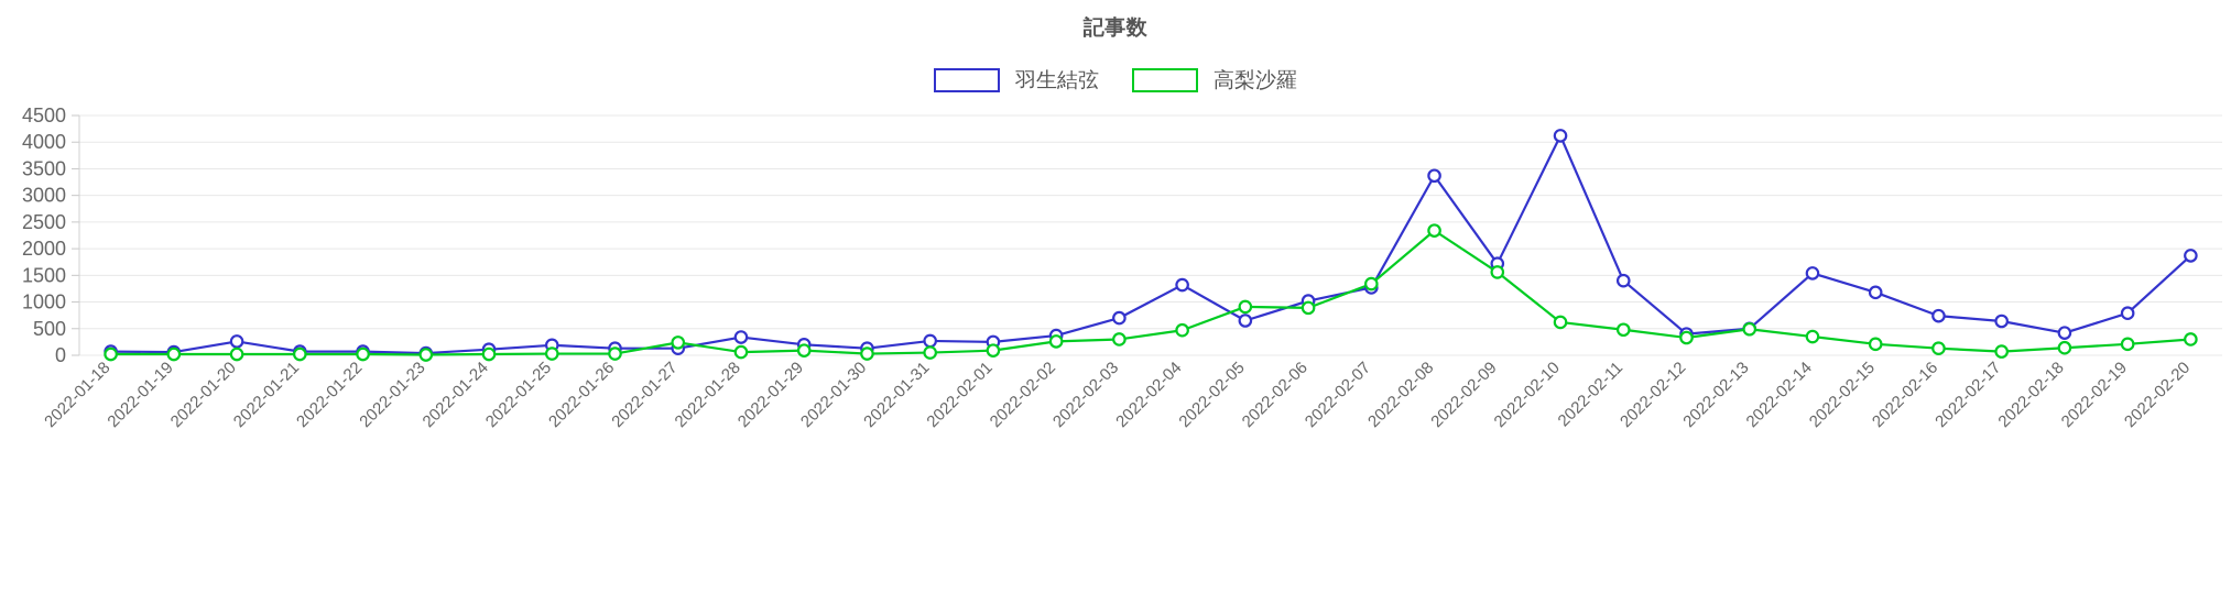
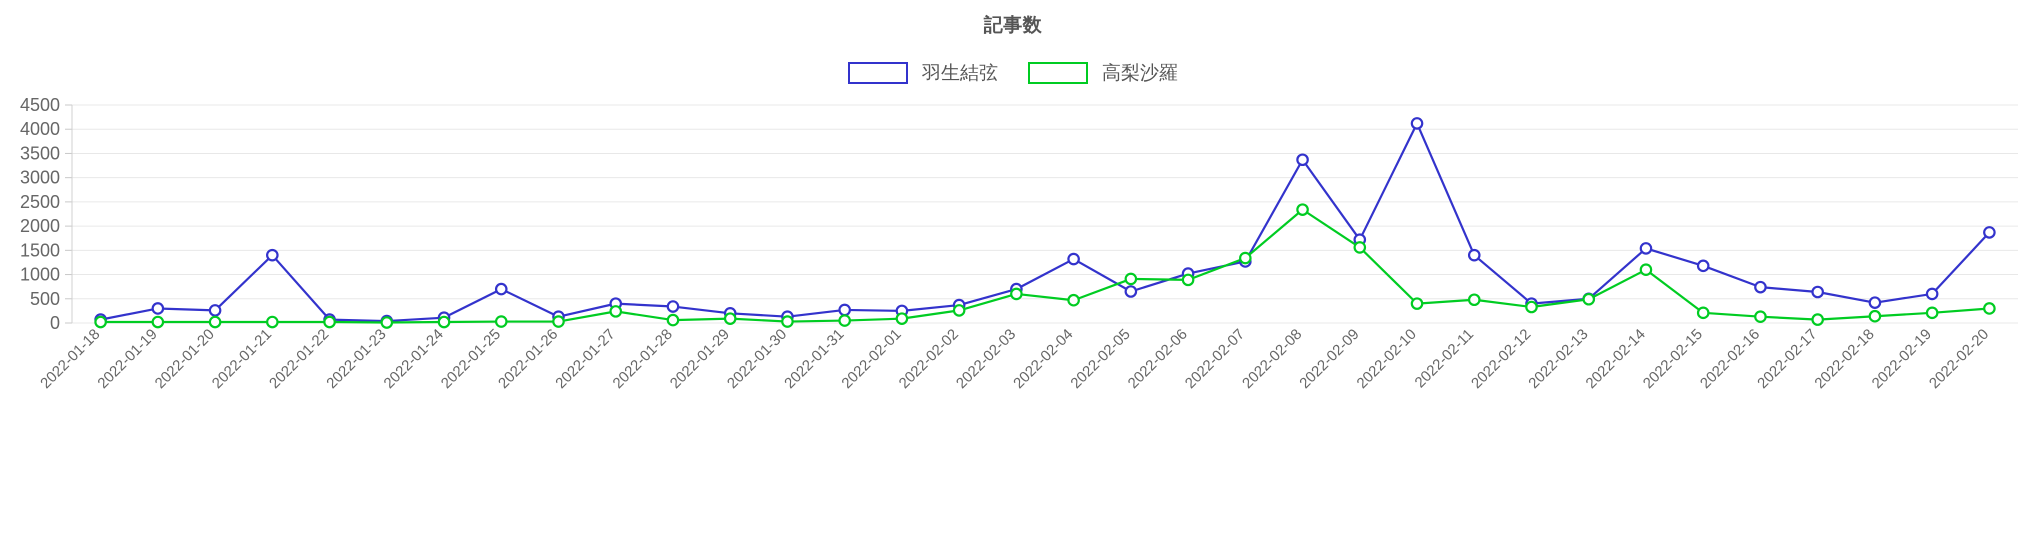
羽生結弦/2022-01-19: 100 -> 300
羽生結弦/2022-01-21: 100 -> 1400
羽生結弦/2022-01-25: 200 -> 700
羽生結弦/2022-01-27: 100 -> 400
高梨沙羅/2022-02-03: 300 -> 600
高梨沙羅/2022-02-10: 600 -> 400
高梨沙羅/2022-02-14: 400 -> 1100
羽生結弦/2022-02-19: 800 -> 600
